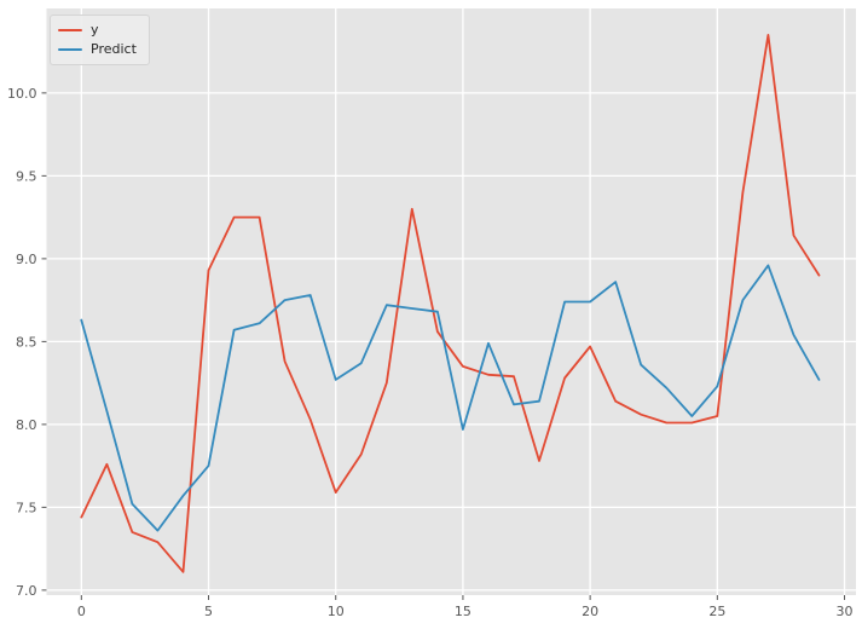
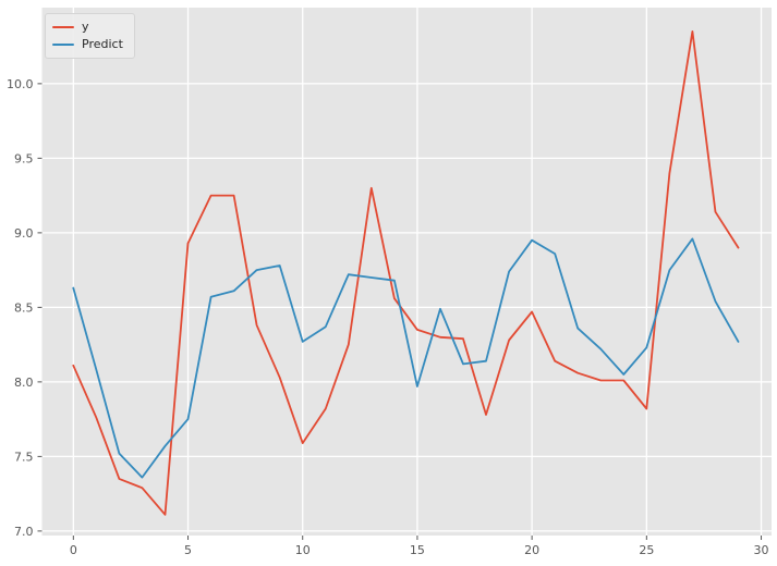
y/0: 7.44 -> 8.11
Predict/20: 8.74 -> 8.95
y/25: 8.05 -> 7.82
